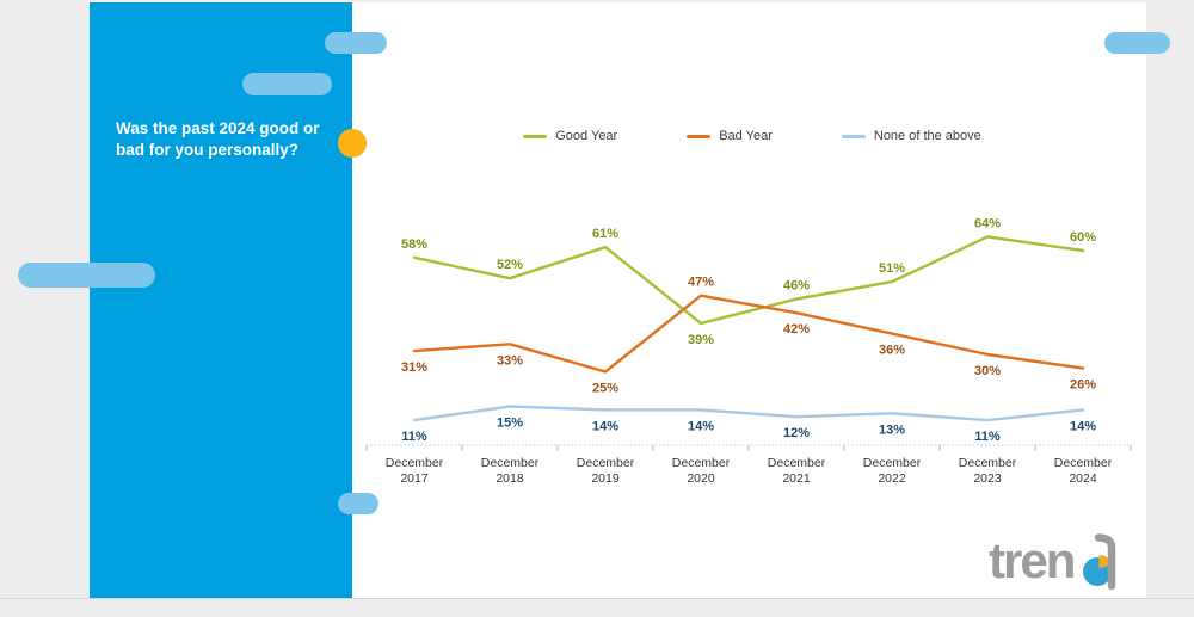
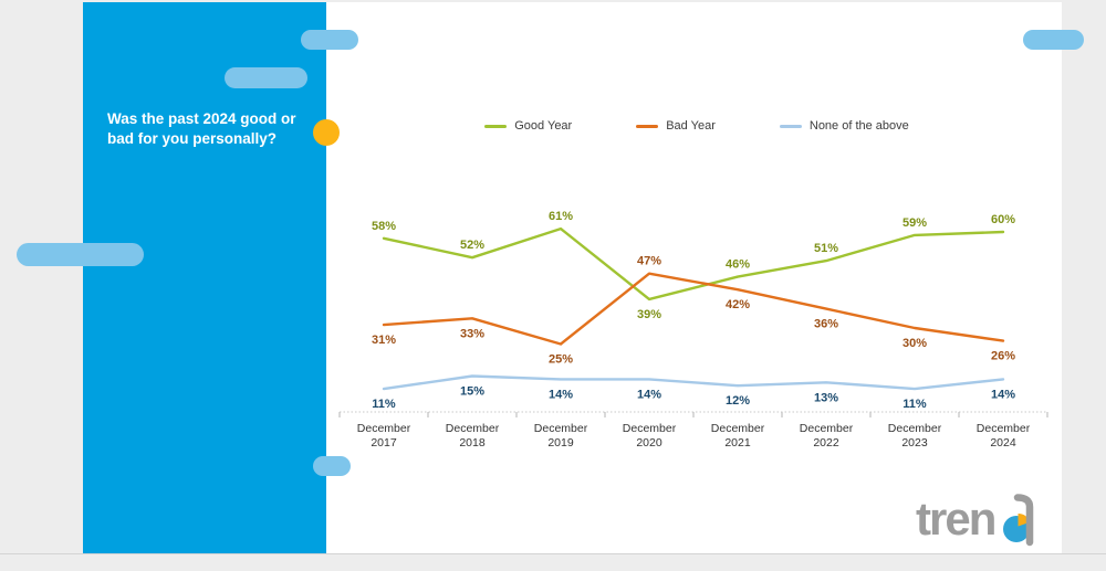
Good Year/December 2023: 64% -> 59%
